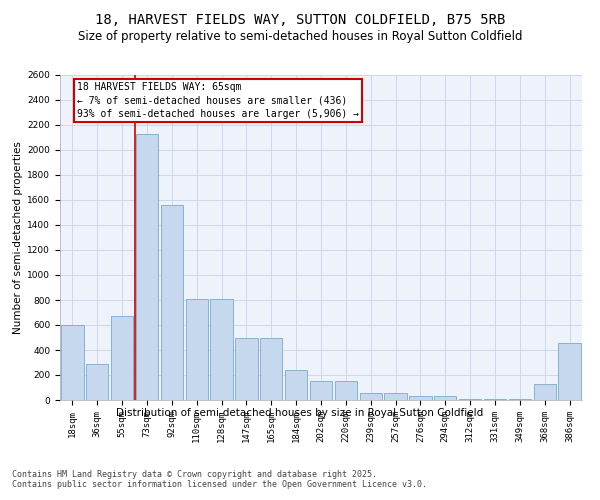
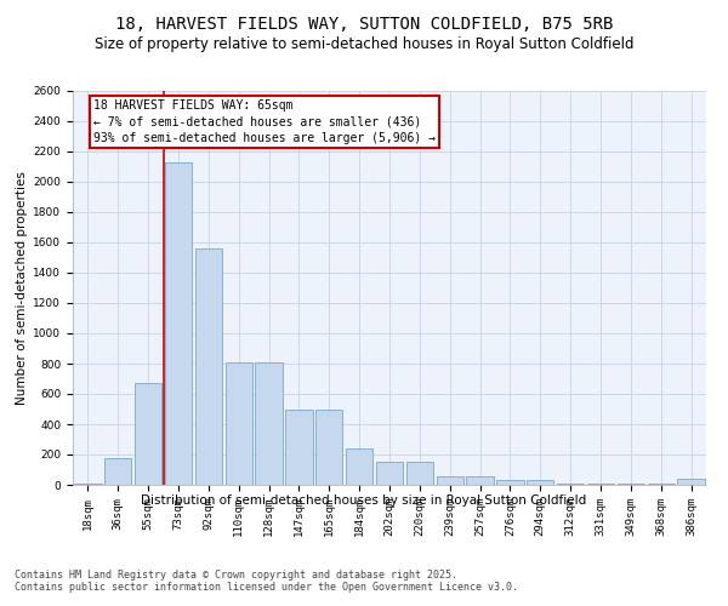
18sqm: 600 -> 0
36sqm: 290 -> 180
368sqm: 130 -> 0
386sqm: 460 -> 40
